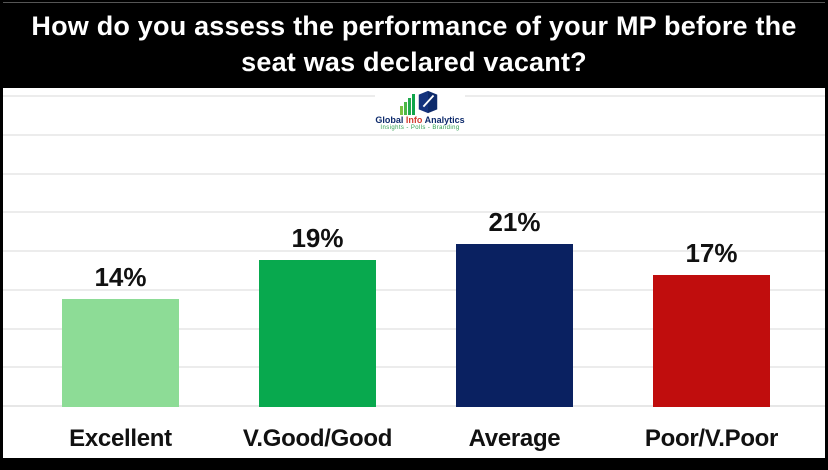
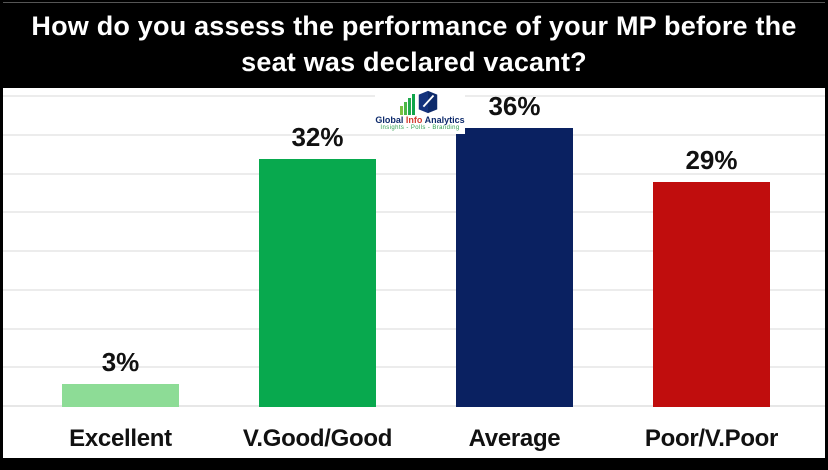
Excellent: 14% -> 3%
V.Good/Good: 19% -> 32%
Average: 21% -> 36%
Poor/V.Poor: 17% -> 29%
